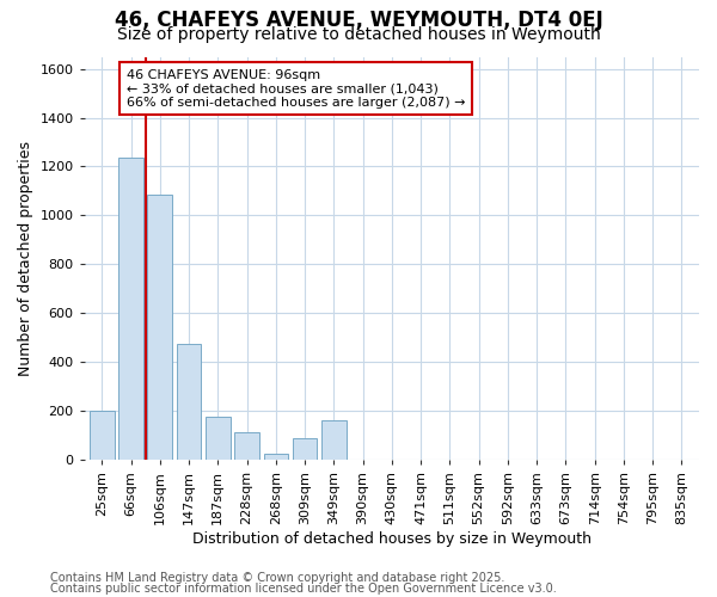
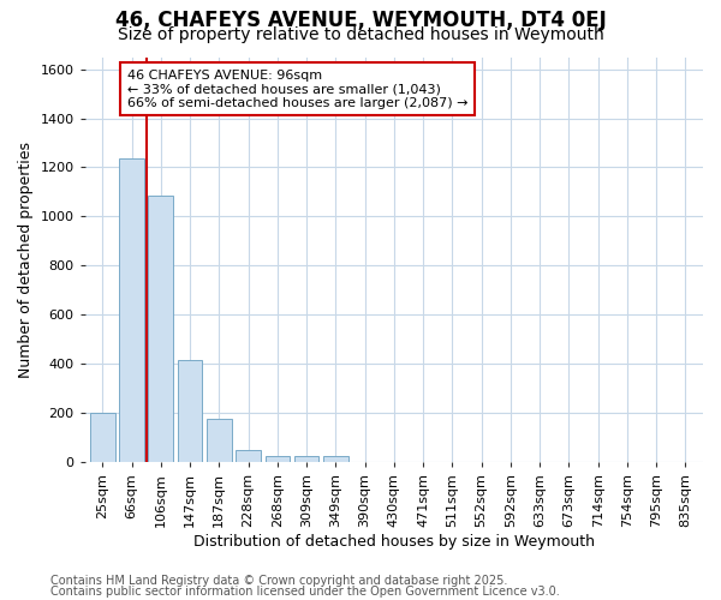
147sqm: 475 -> 415
228sqm: 110 -> 50
309sqm: 85 -> 25
349sqm: 160 -> 25
